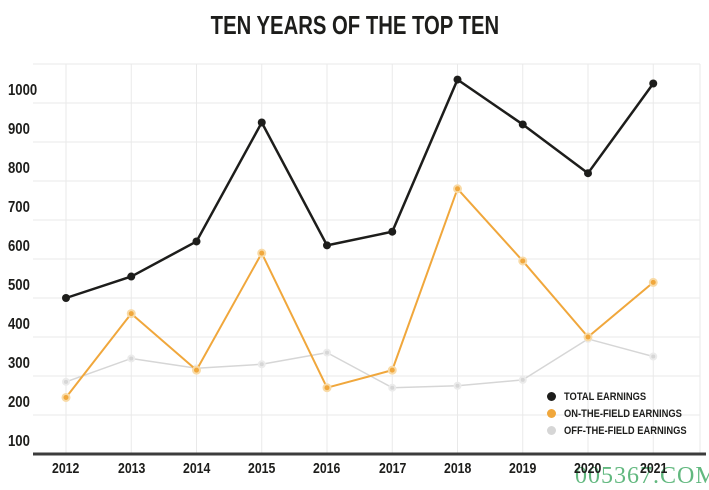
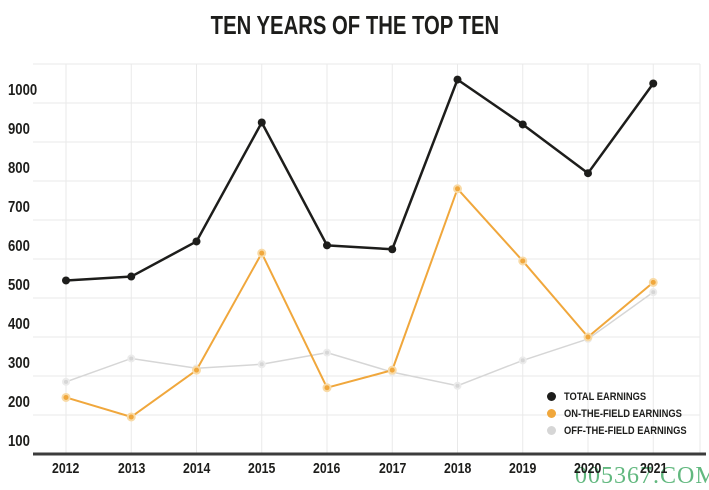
TOTAL EARNINGS/2012: 500 -> 540
ON-THE-FIELD EARNINGS/2013: 460 -> 200
TOTAL EARNINGS/2017: 670 -> 620
OFF-THE-FIELD EARNINGS/2017: 270 -> 310
OFF-THE-FIELD EARNINGS/2019: 290 -> 340
OFF-THE-FIELD EARNINGS/2021: 350 -> 520
